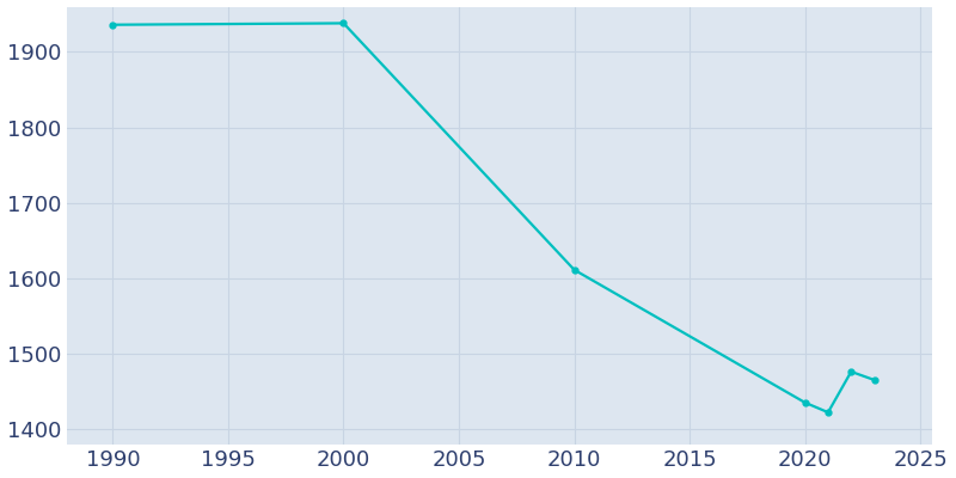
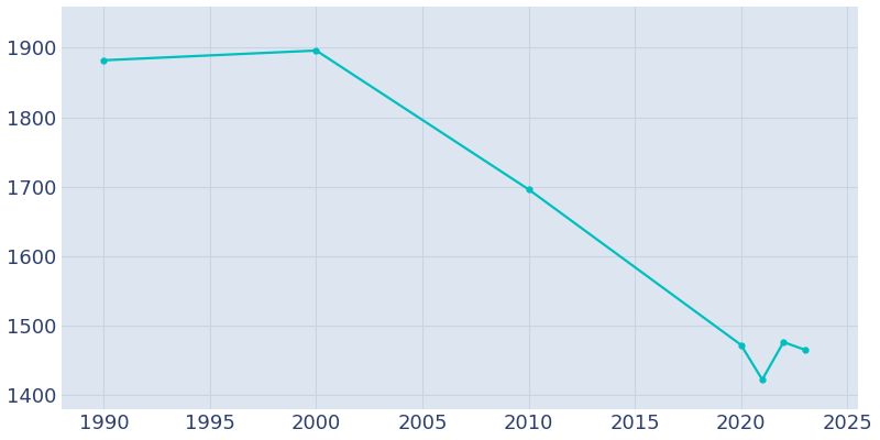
1990: 1936 -> 1882
2000: 1938 -> 1896
2010: 1611 -> 1696
2020: 1435 -> 1472
